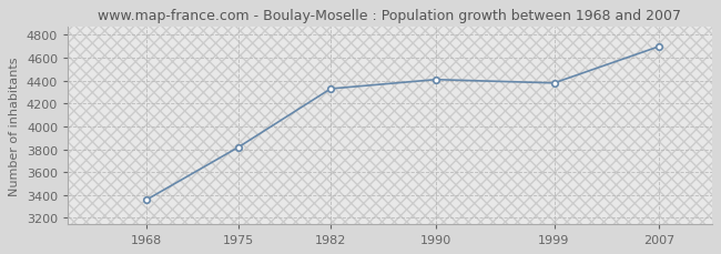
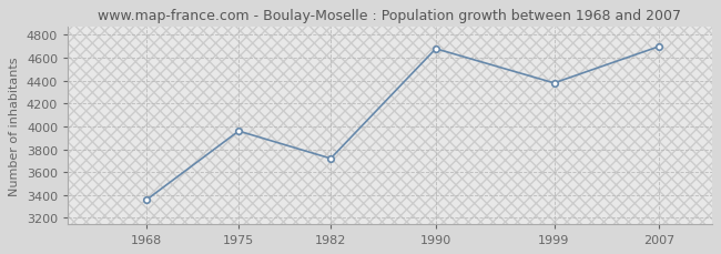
1975: 3820 -> 3960
1982: 4330 -> 3720
1990: 4410 -> 4680
